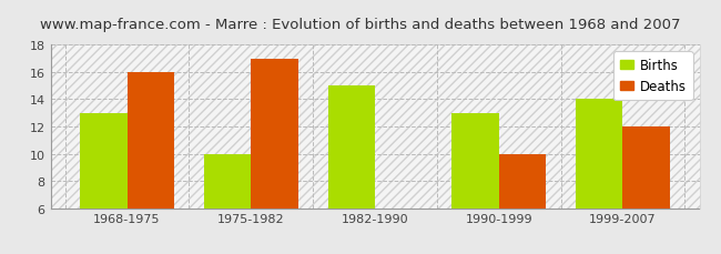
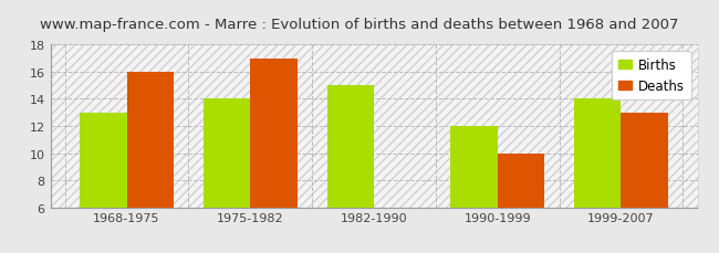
Births/1975-1982: 10 -> 14
Births/1990-1999: 13 -> 12
Deaths/1999-2007: 12 -> 13
